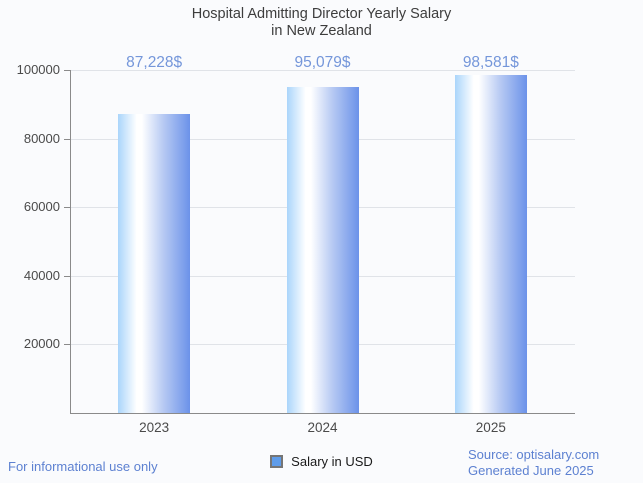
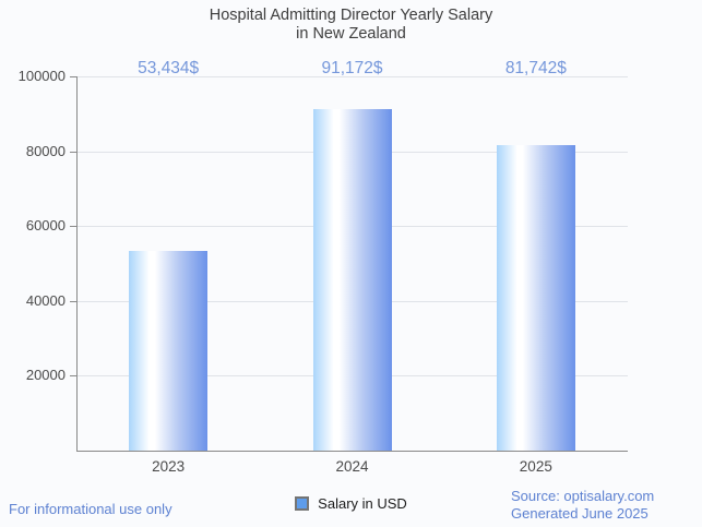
2023: 87,228 -> 53,434
2024: 95,079 -> 91,172
2025: 98,581 -> 81,742
